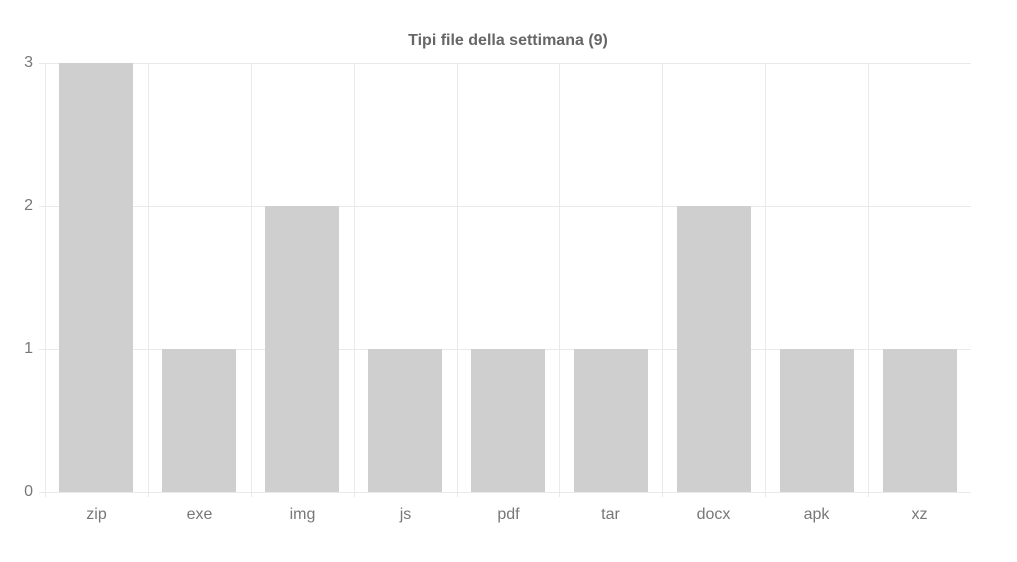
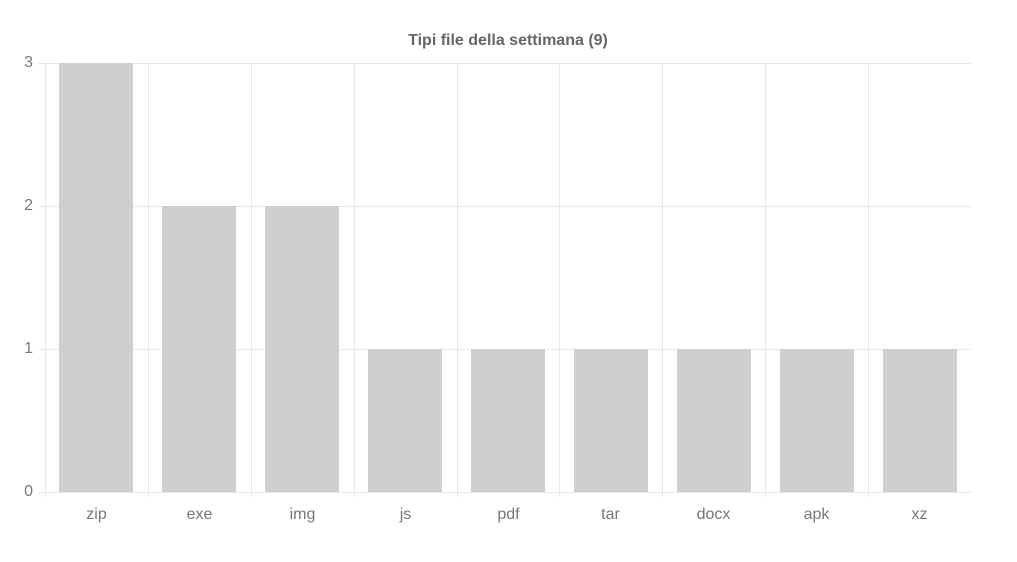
exe: 1 -> 2
docx: 2 -> 1
